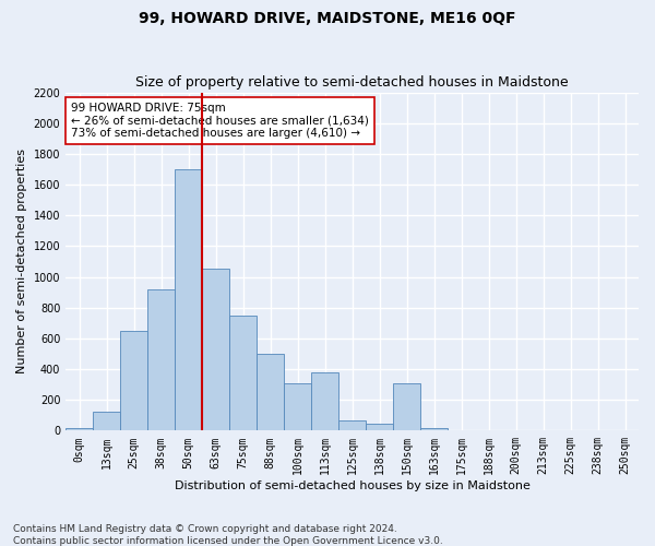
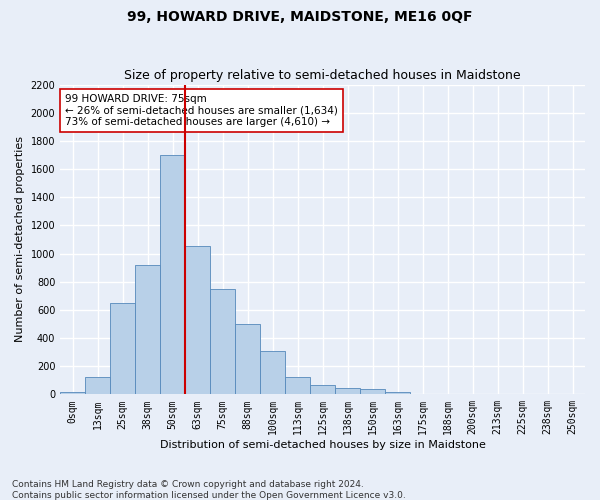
113sqm: 380 -> 120
150sqm: 310 -> 40
